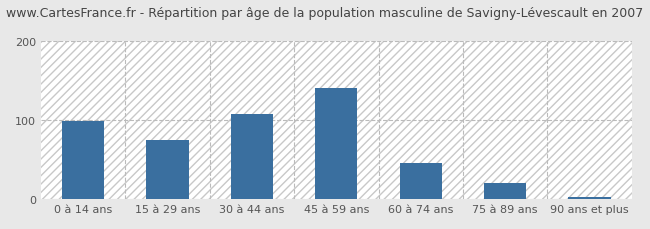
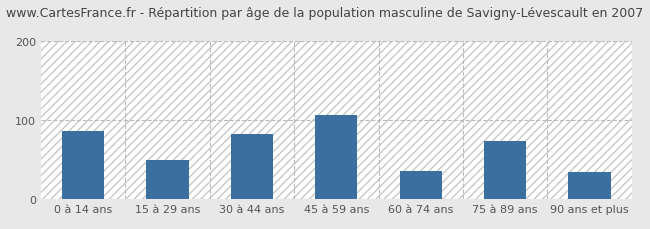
0 à 14 ans: 99 -> 86
15 à 29 ans: 75 -> 50
30 à 44 ans: 108 -> 82
45 à 59 ans: 140 -> 106
60 à 74 ans: 46 -> 36
75 à 89 ans: 20 -> 74
90 ans et plus: 3 -> 34
